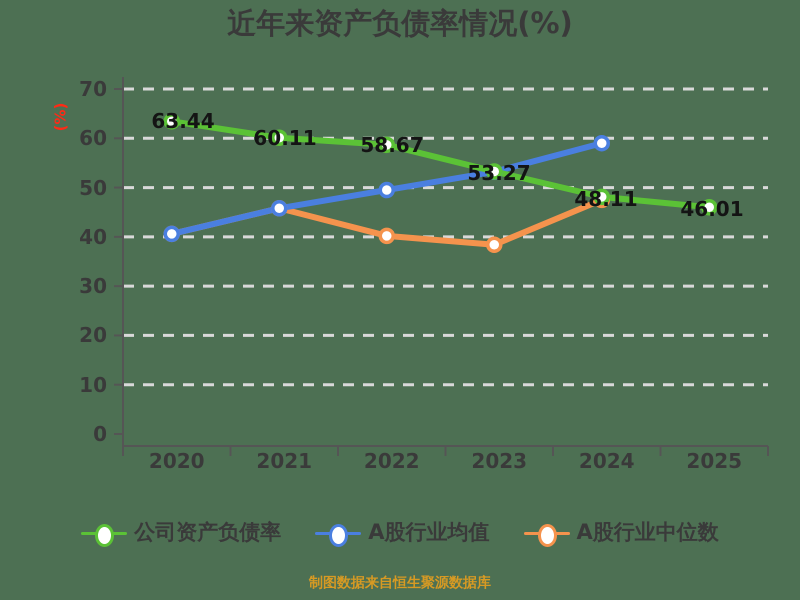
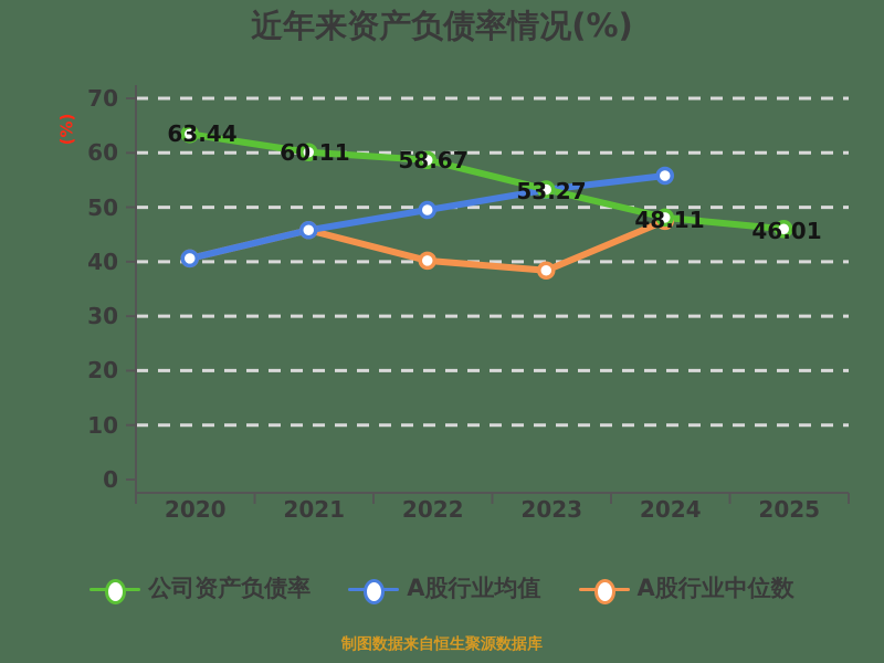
A股行业均值/2024: 59 -> 56
